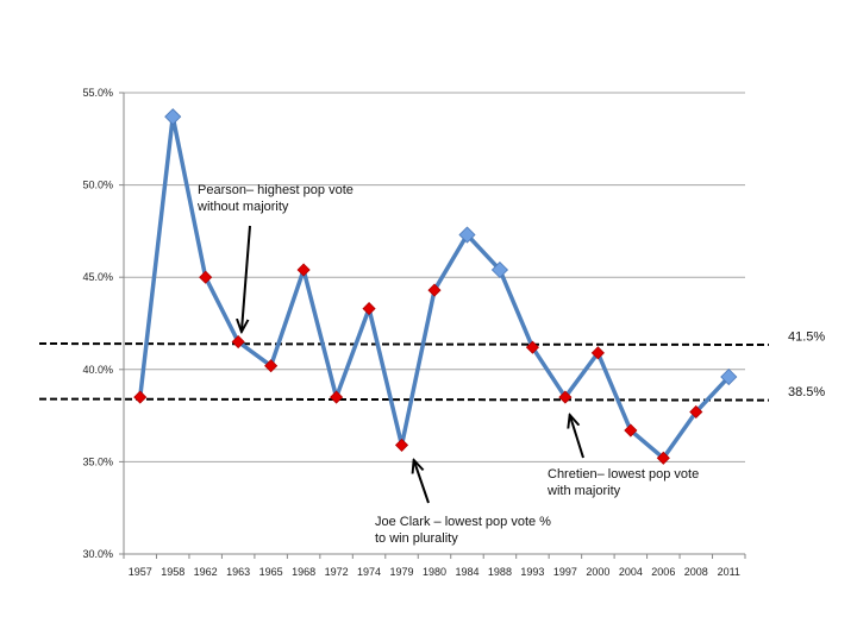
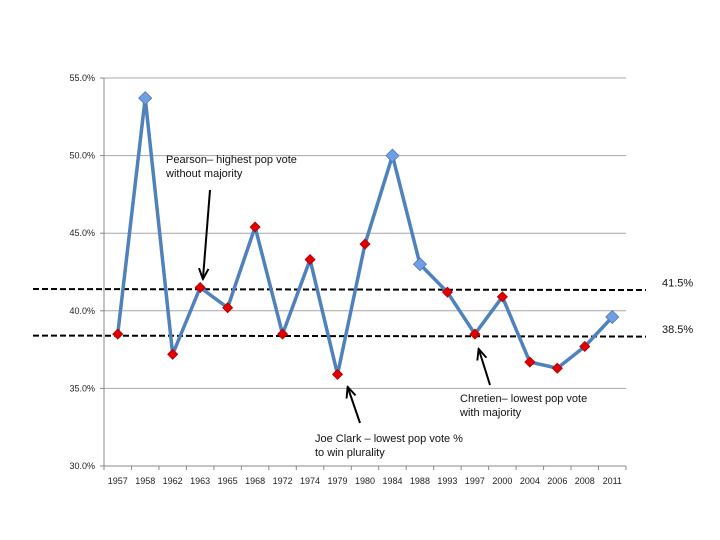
1962: 45.0% -> 37.2%
1984: 47.3% -> 50.0%
1988: 45.4% -> 43.0%
2006: 35.2% -> 36.3%
